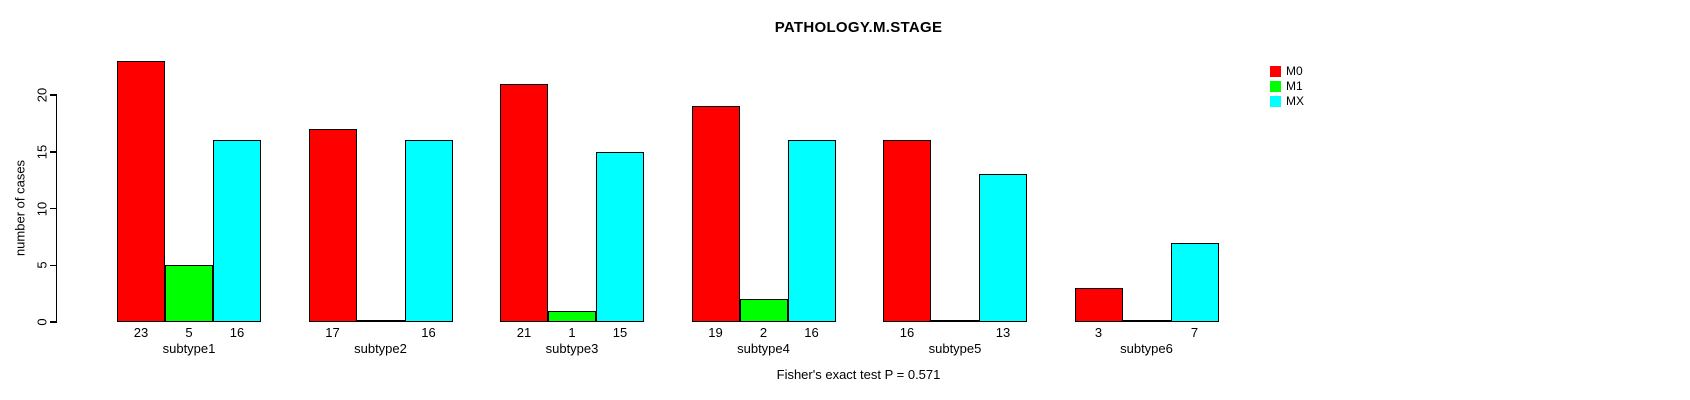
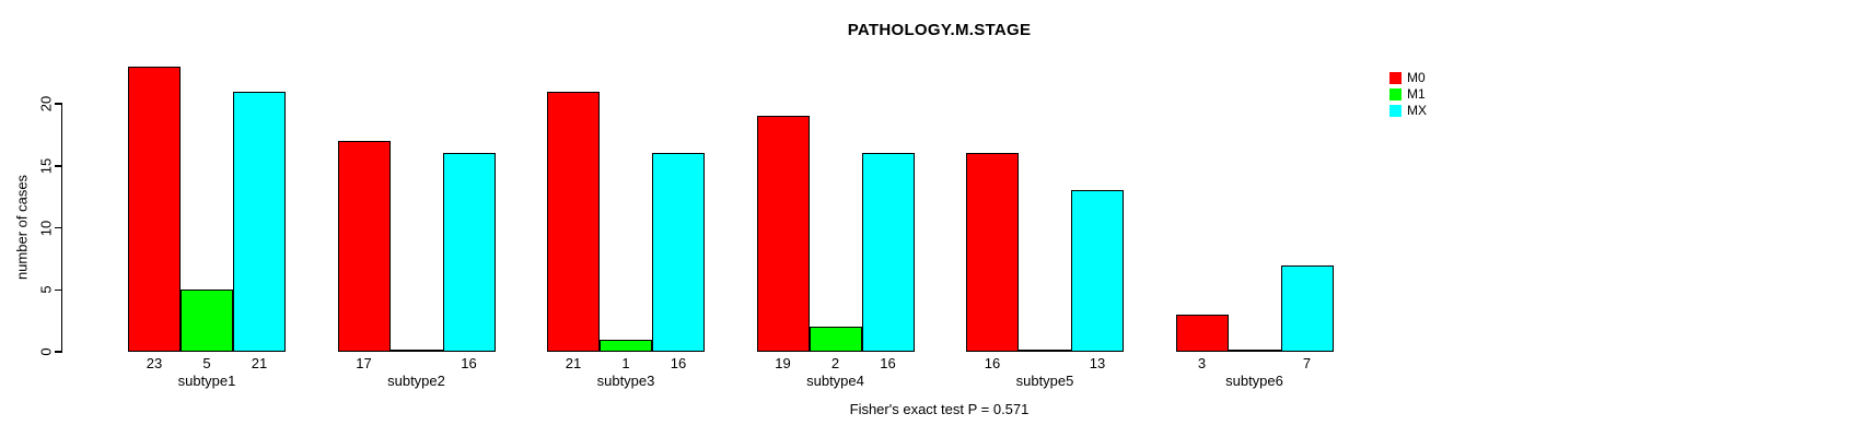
MX/subtype1: 16 -> 21
MX/subtype3: 15 -> 16
